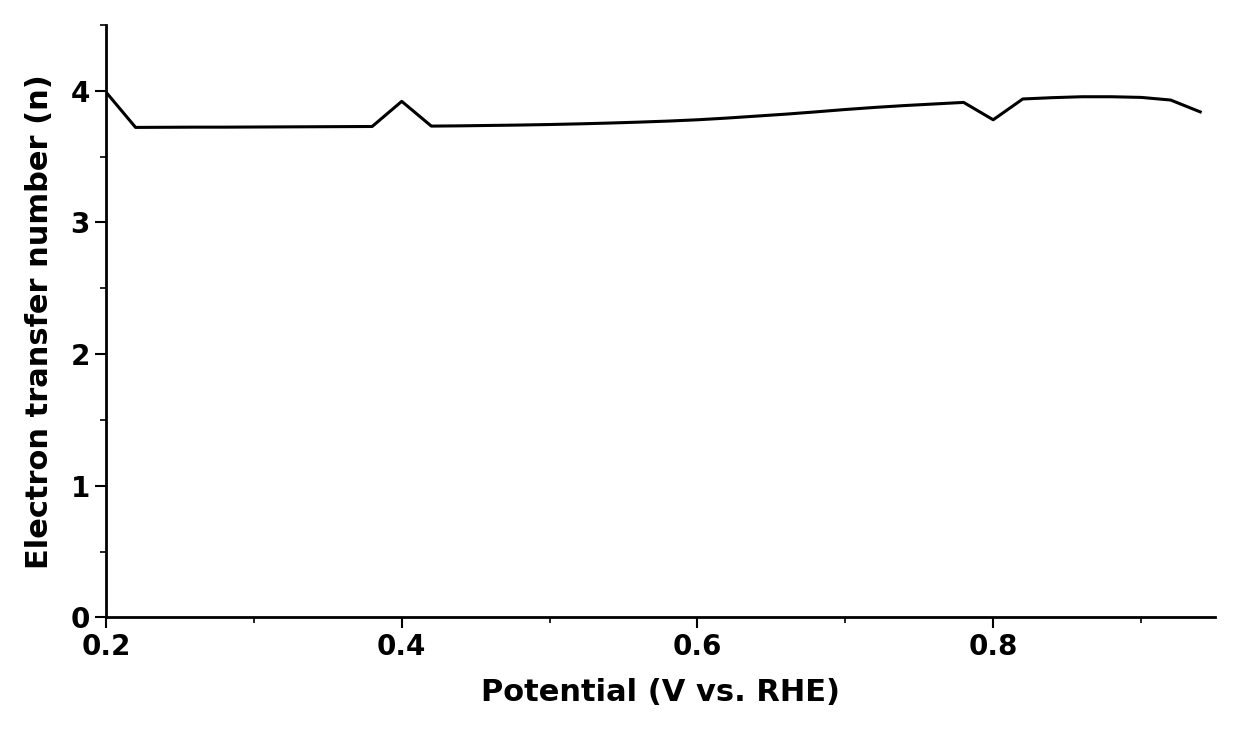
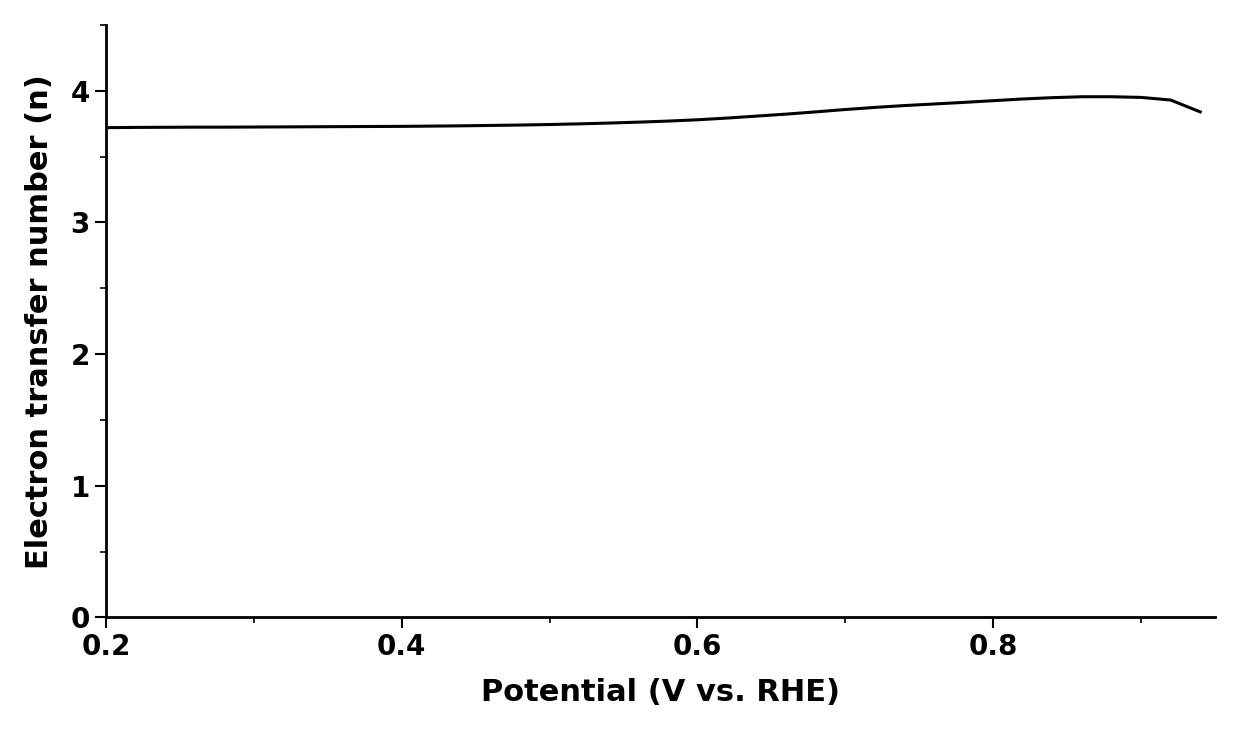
0.2: 3.99 -> 3.72
0.4: 3.92 -> 3.73
0.8: 3.78 -> 3.92
